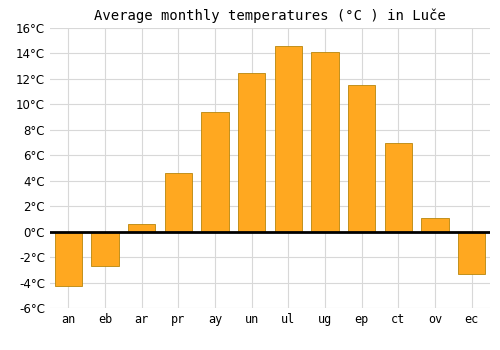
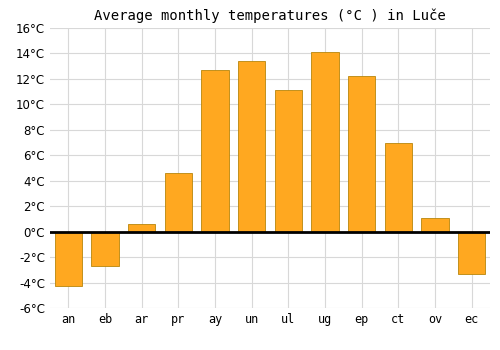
ay: 9.4°C -> 12.7°C
un: 12.5°C -> 13.4°C
ul: 14.6°C -> 11.1°C
ep: 11.5°C -> 12.2°C
